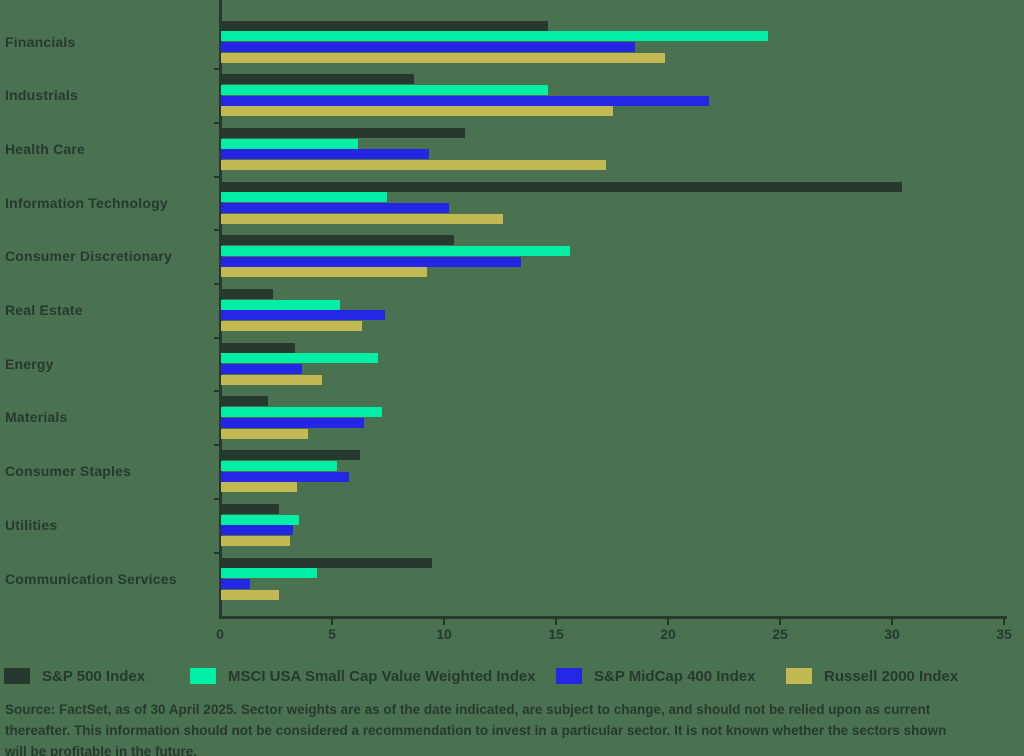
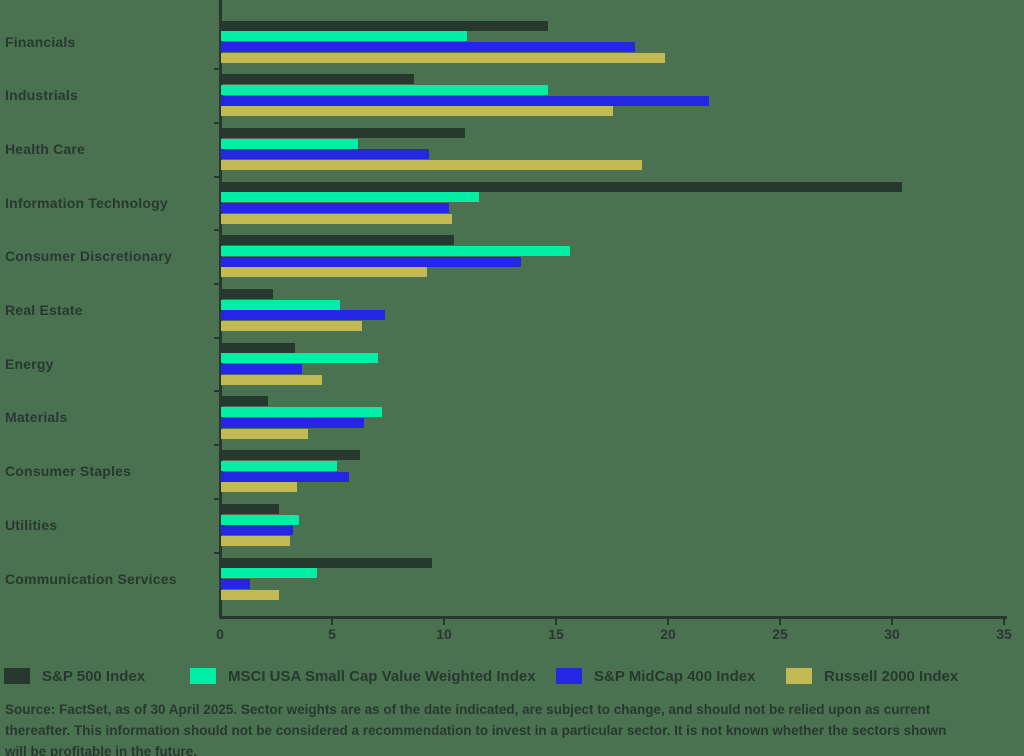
MSCI USA Small Cap Value Weighted Index/Financials: 24.4 -> 11.0
Russell 2000 Index/Health Care: 17.2 -> 18.8
MSCI USA Small Cap Value Weighted Index/Information Technology: 7.4 -> 11.5
Russell 2000 Index/Information Technology: 12.6 -> 10.3
